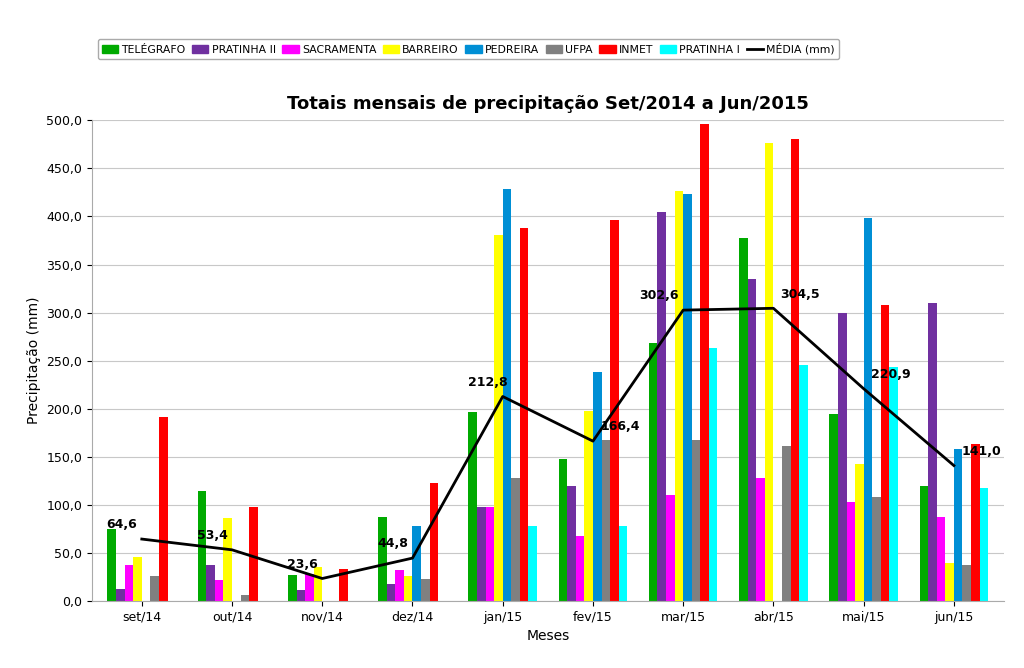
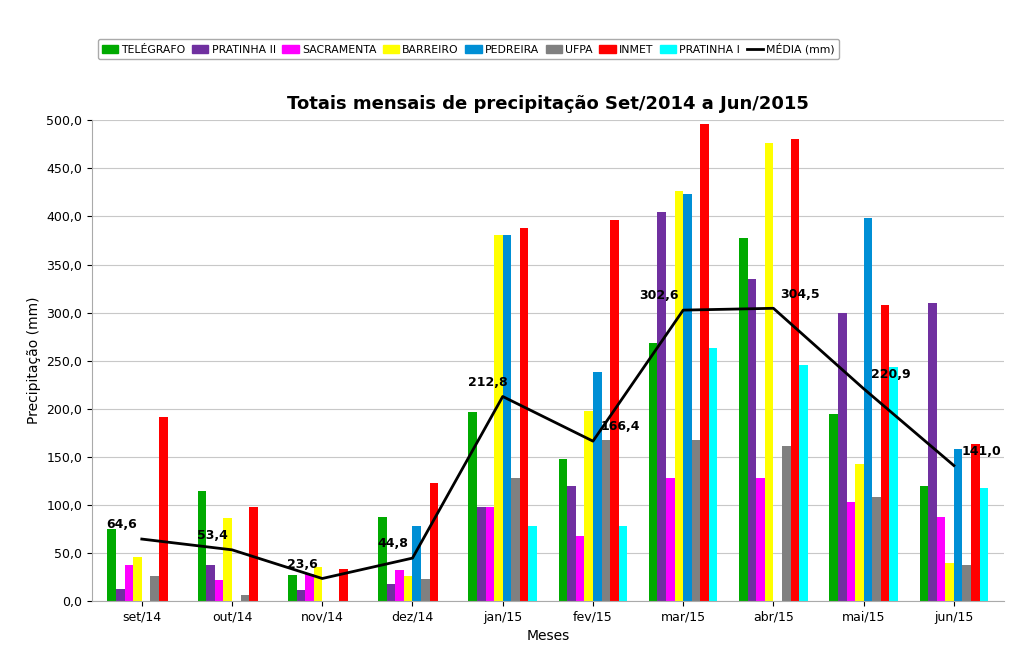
PEDREIRA/jan/15: 428 -> 381
SACRAMENTA/mar/15: 110 -> 128
